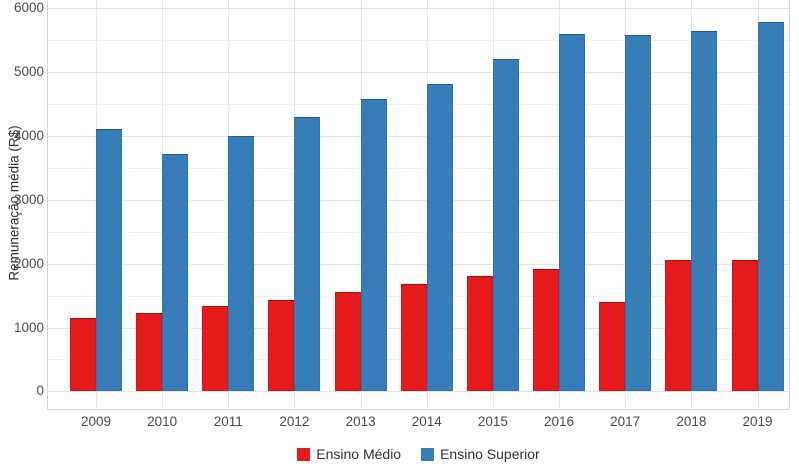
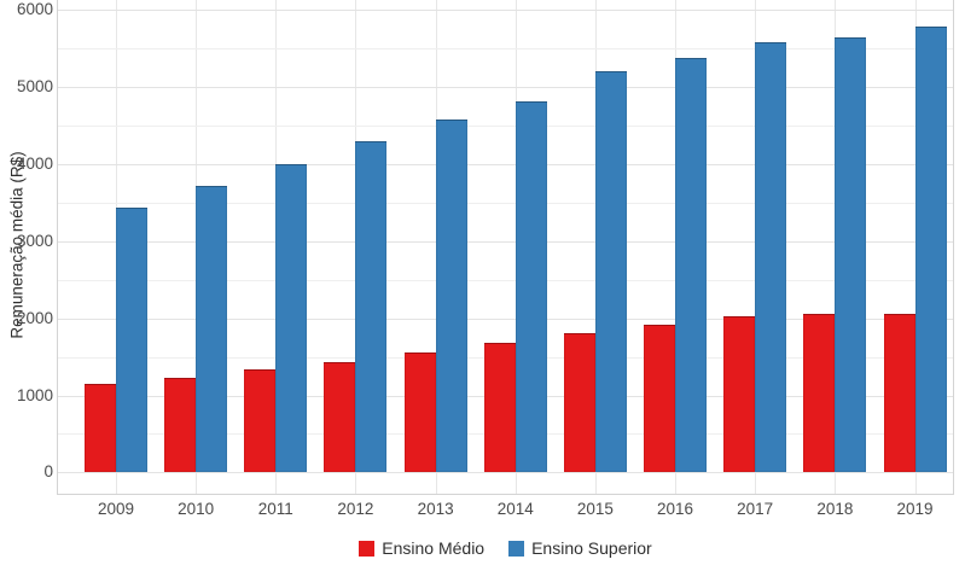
Ensino Superior/2009: 4100 -> 3400
Ensino Superior/2016: 5600 -> 5400
Ensino Médio/2017: 1400 -> 2000
